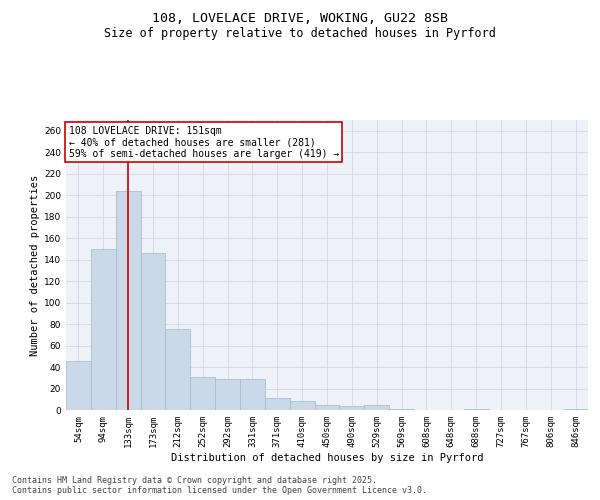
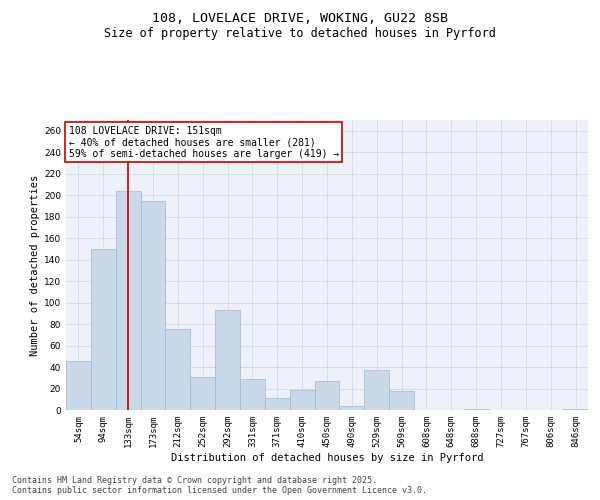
173sqm: 146 -> 195
292sqm: 29 -> 93
410sqm: 8 -> 19
450sqm: 5 -> 27
529sqm: 5 -> 37
569sqm: 1 -> 18
